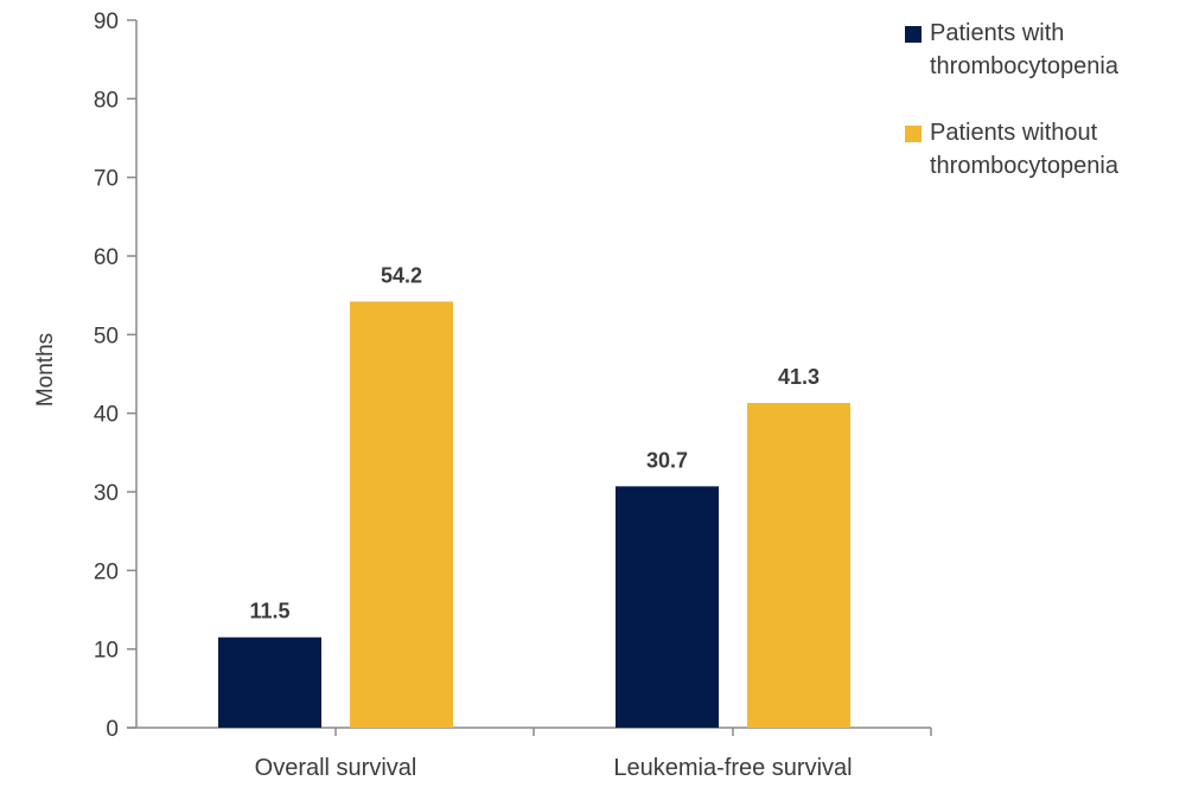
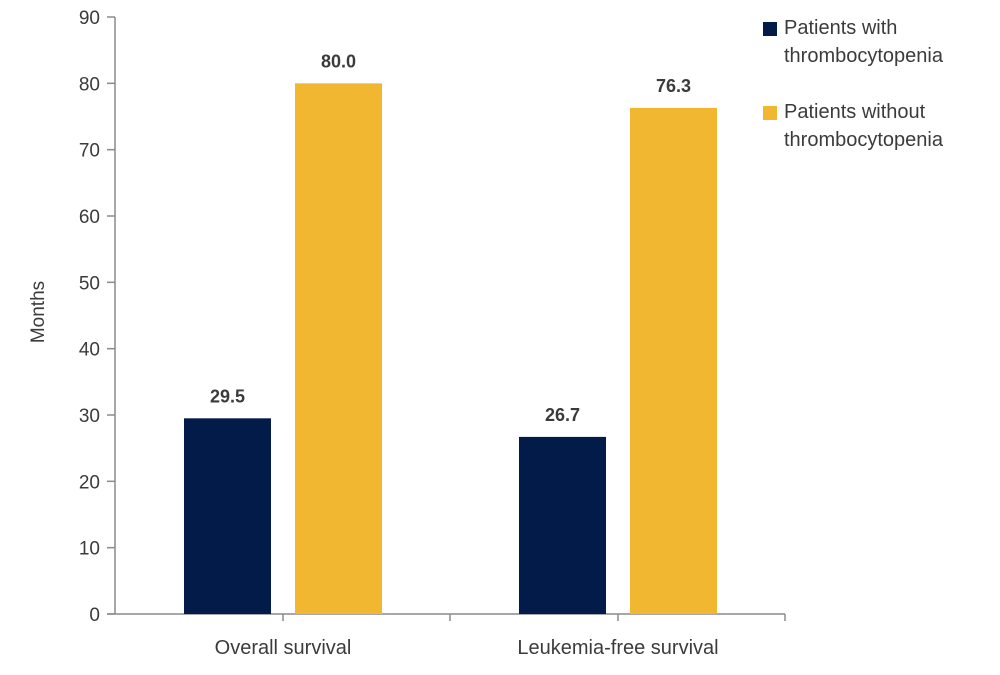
Patients with thrombocytopenia/Overall survival: 11.5 -> 29.5
Patients without thrombocytopenia/Overall survival: 54.2 -> 80.0
Patients with thrombocytopenia/Leukemia-free survival: 30.7 -> 26.7
Patients without thrombocytopenia/Leukemia-free survival: 41.3 -> 76.3
